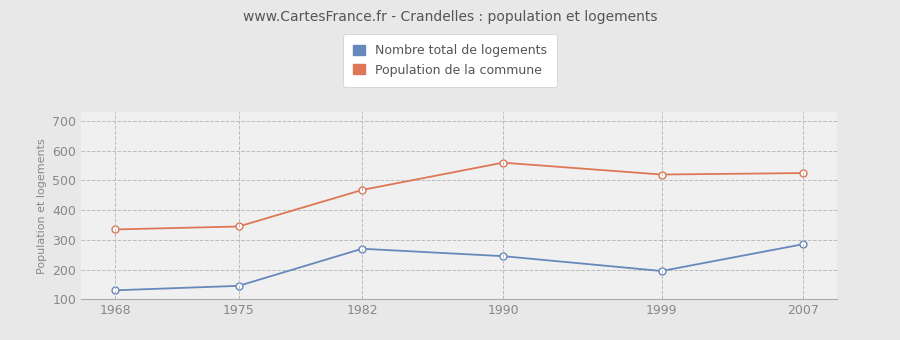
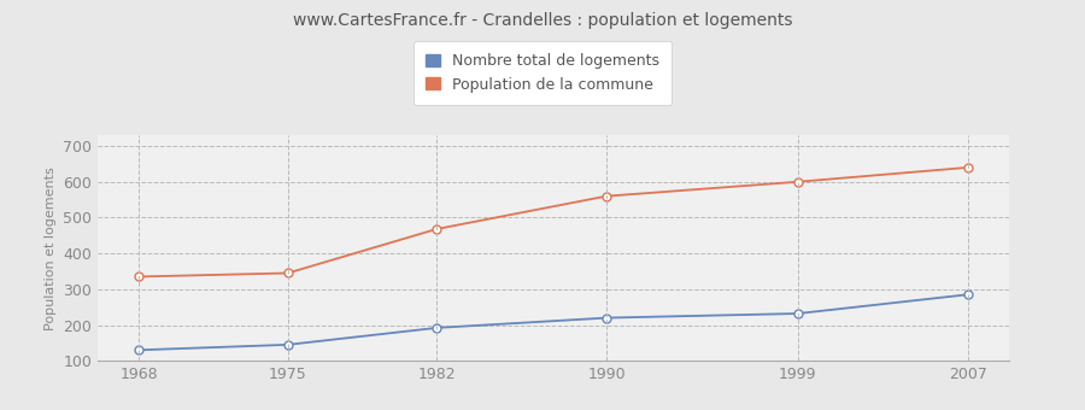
Nombre total de logements/1982: 270 -> 192
Nombre total de logements/1990: 245 -> 220
Nombre total de logements/1999: 195 -> 232
Population de la commune/1999: 520 -> 600
Population de la commune/2007: 525 -> 640
